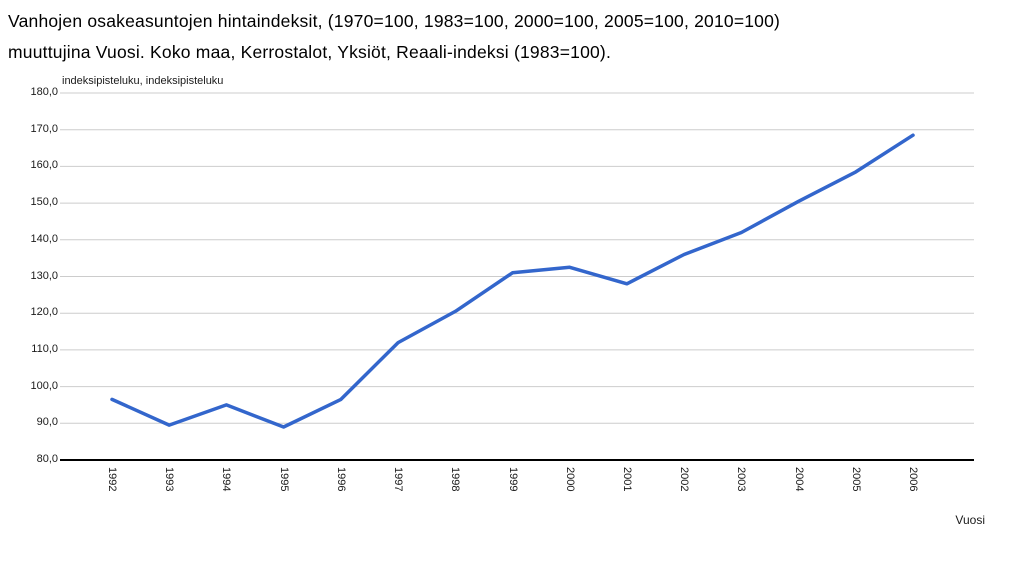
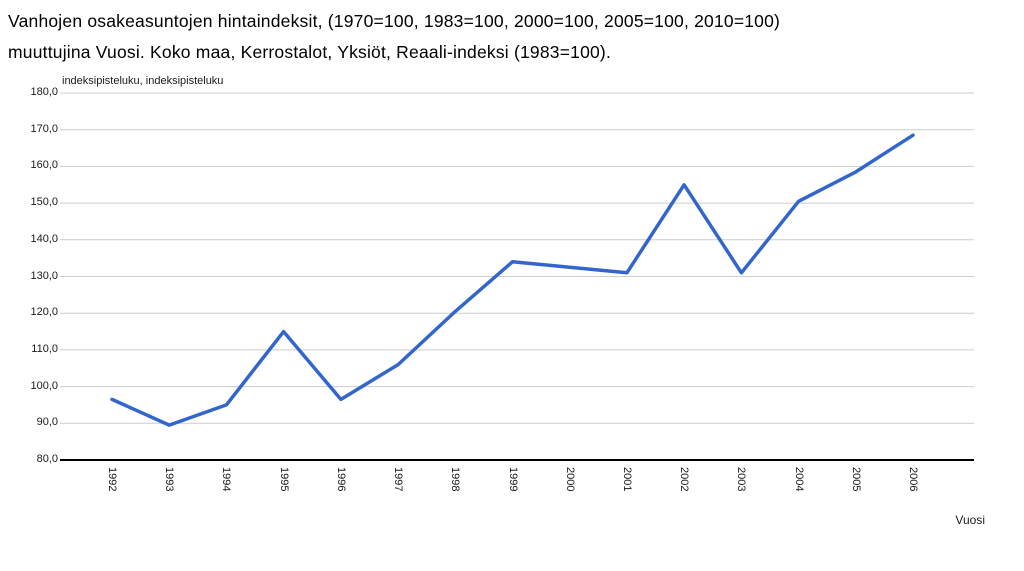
1995: 89 -> 115
1997: 112 -> 106
1999: 131 -> 134
2001: 128 -> 131
2002: 136 -> 155
2003: 142 -> 131
